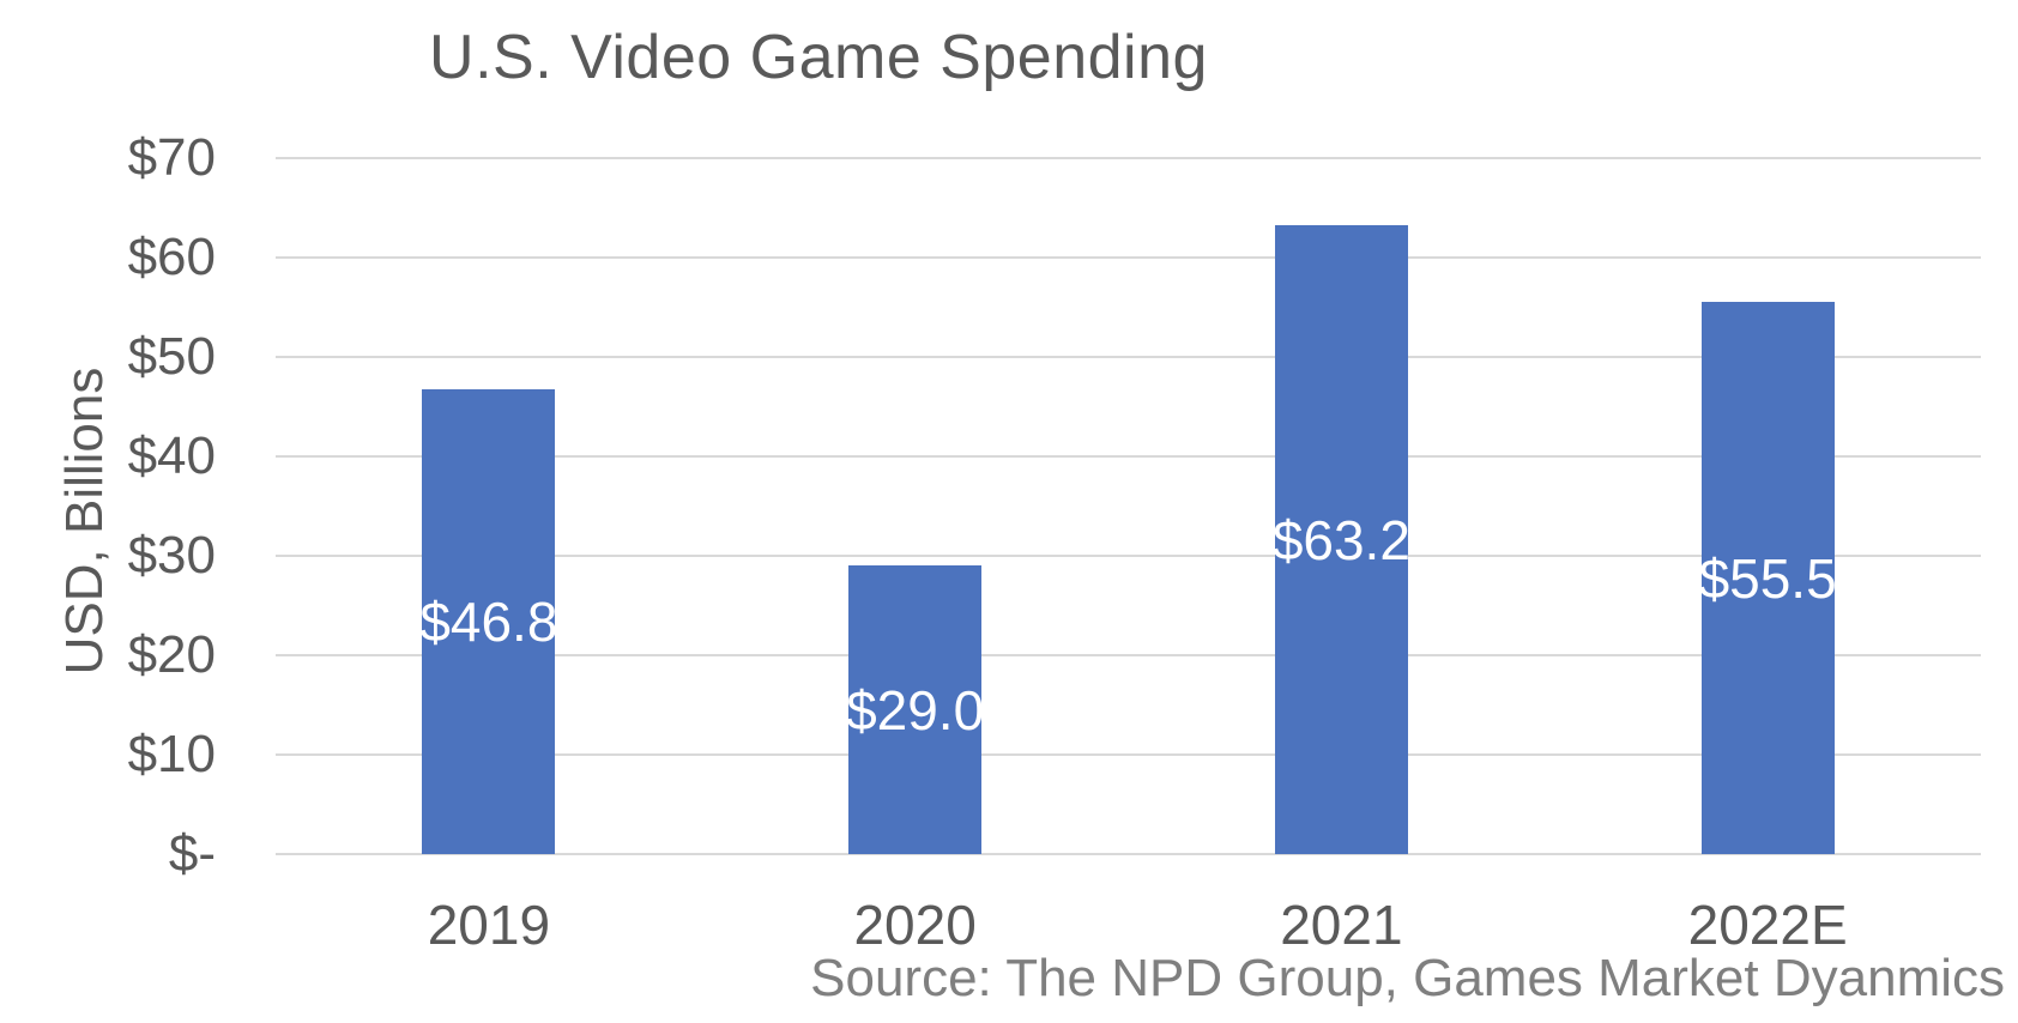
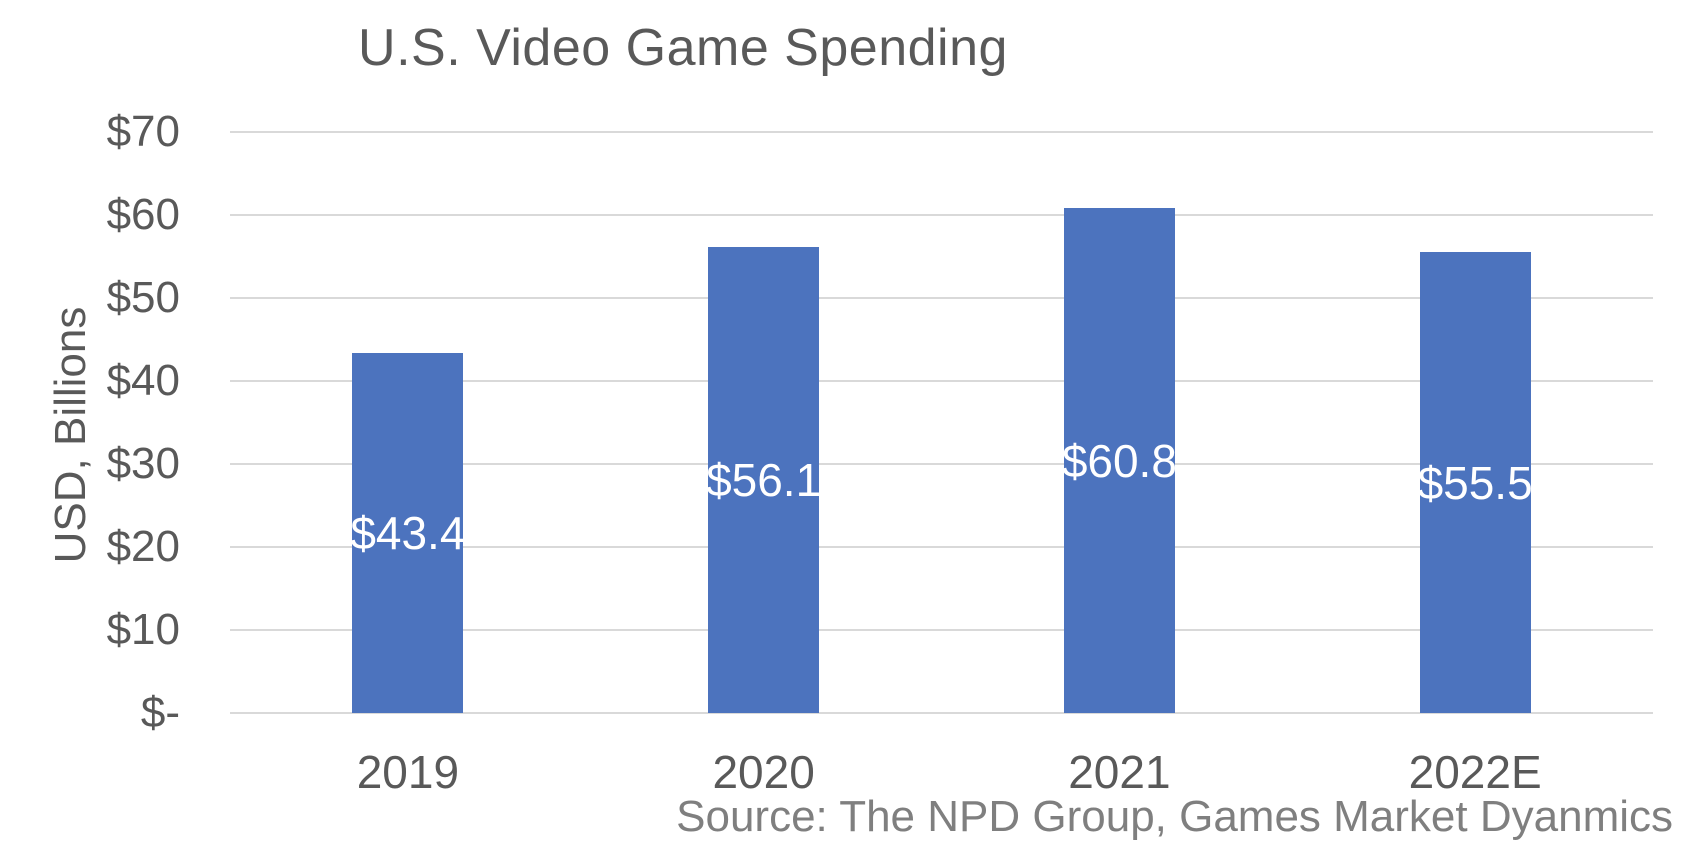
2019: $46.8 -> $43.4
2020: $29.0 -> $56.1
2021: $63.2 -> $60.8
